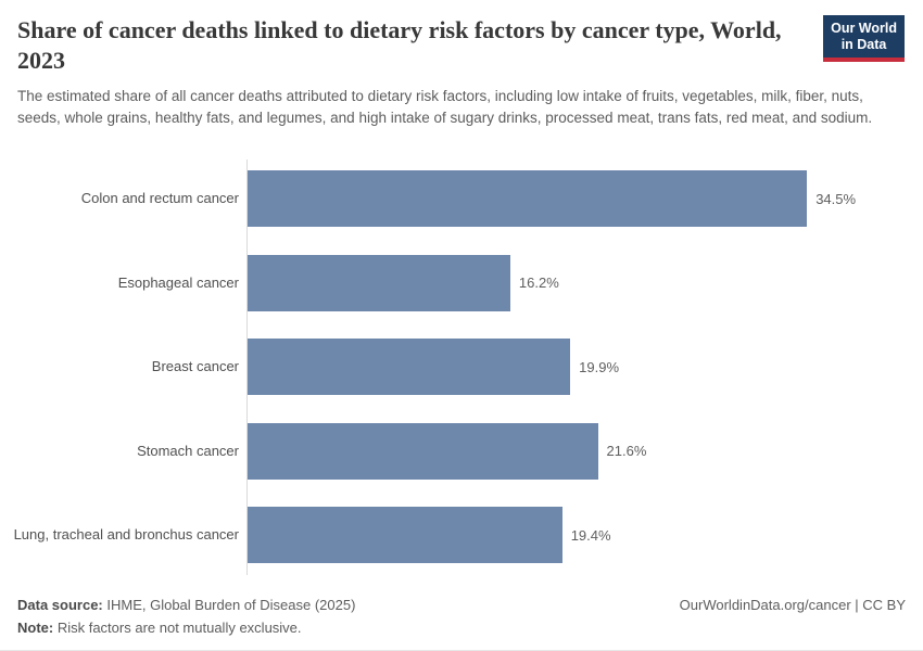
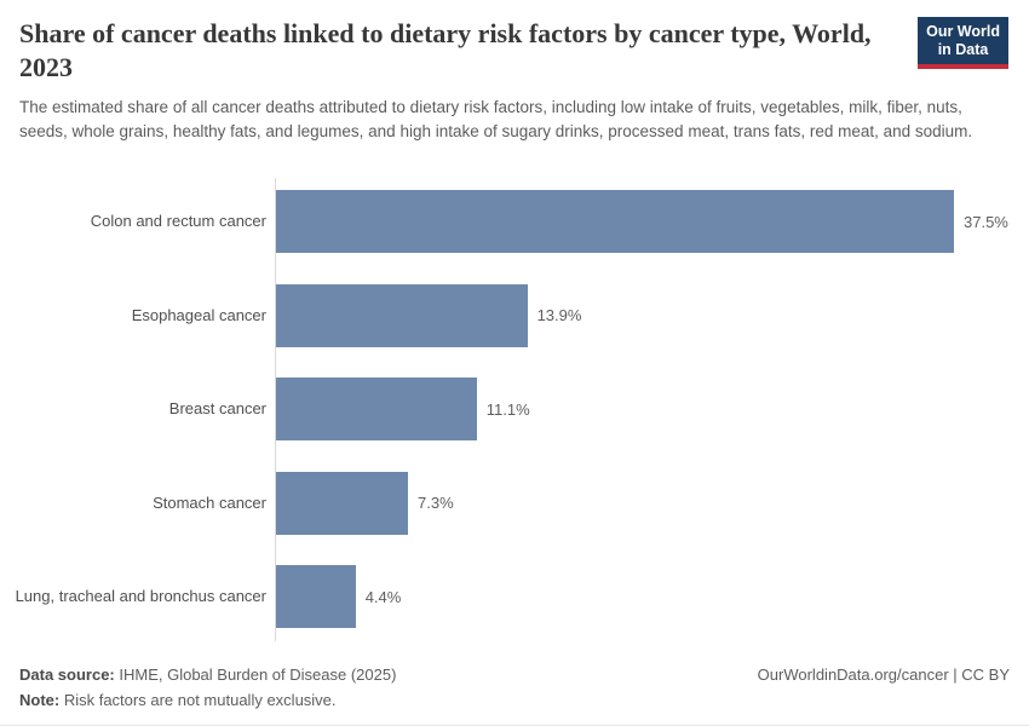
Colon and rectum cancer: 34.5% -> 37.5%
Esophageal cancer: 16.2% -> 13.9%
Breast cancer: 19.9% -> 11.1%
Stomach cancer: 21.6% -> 7.3%
Lung, tracheal and bronchus cancer: 19.4% -> 4.4%
